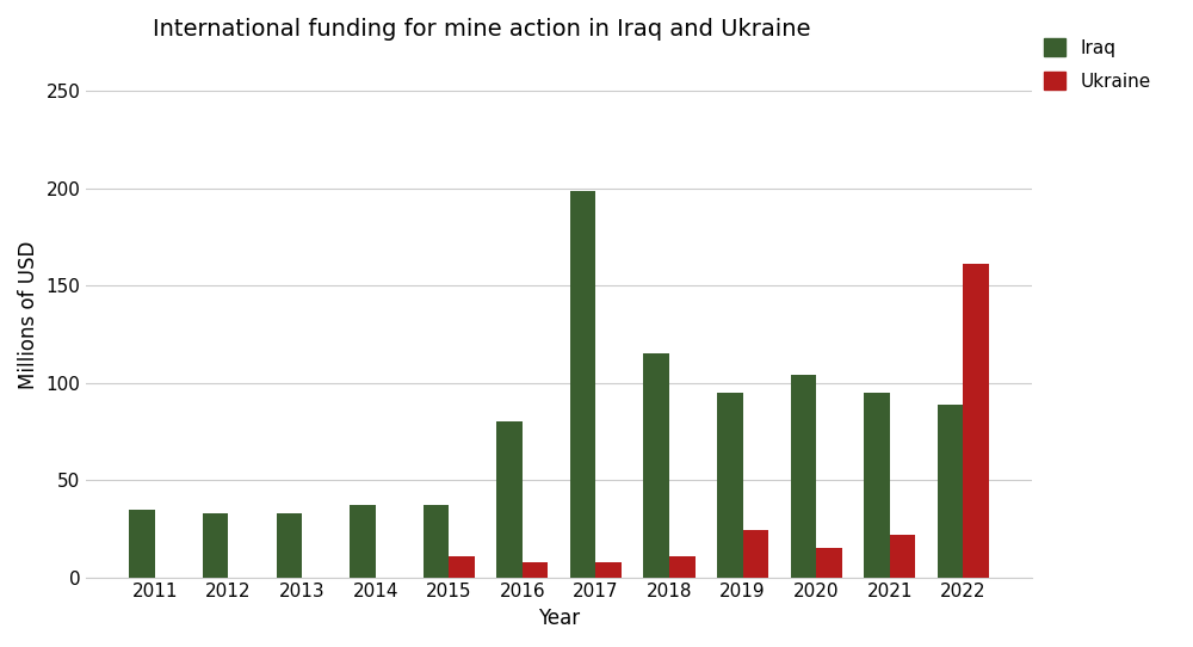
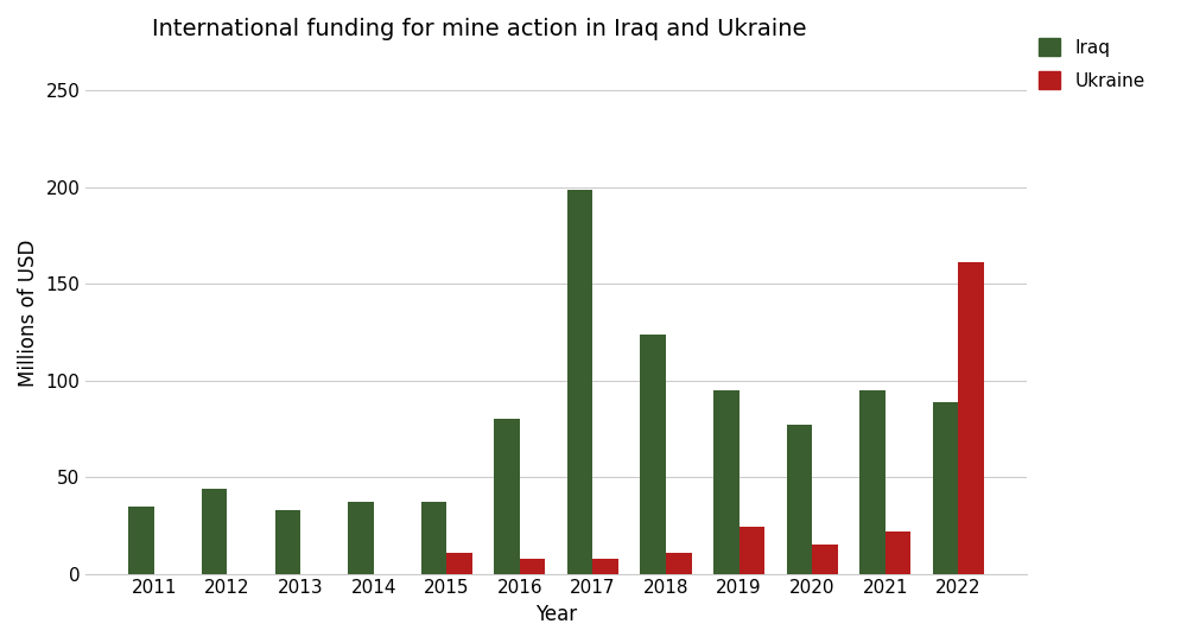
Iraq/2012: 33 -> 44
Iraq/2018: 115 -> 124
Iraq/2020: 104 -> 77
